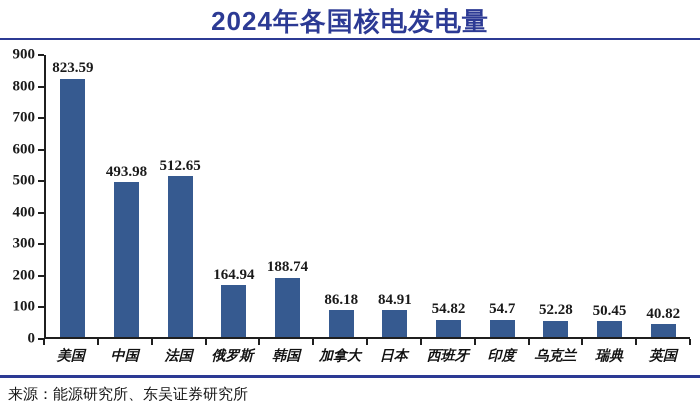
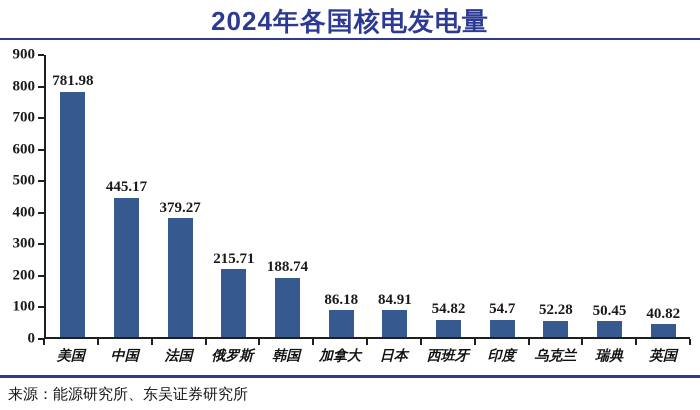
美国: 823.59 -> 781.98
中国: 493.98 -> 445.17
法国: 512.65 -> 379.27
俄罗斯: 164.94 -> 215.71
